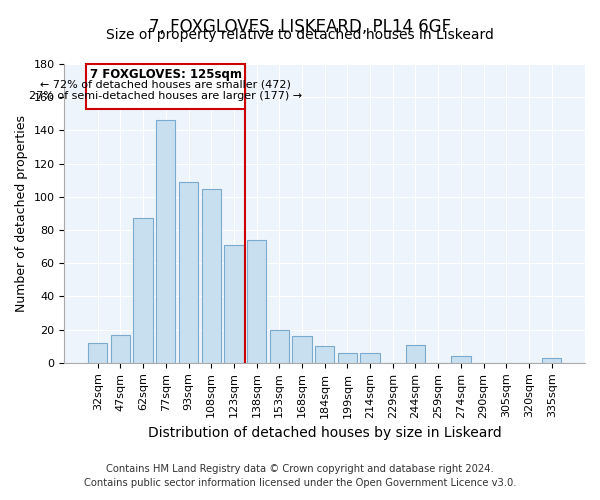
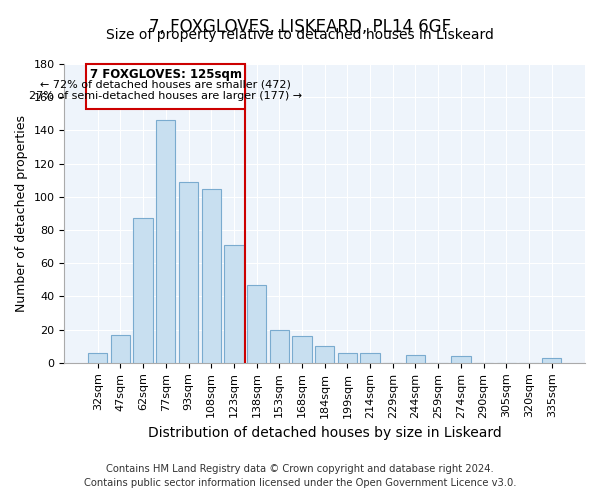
32sqm: 12 -> 6
138sqm: 74 -> 47
244sqm: 11 -> 5
